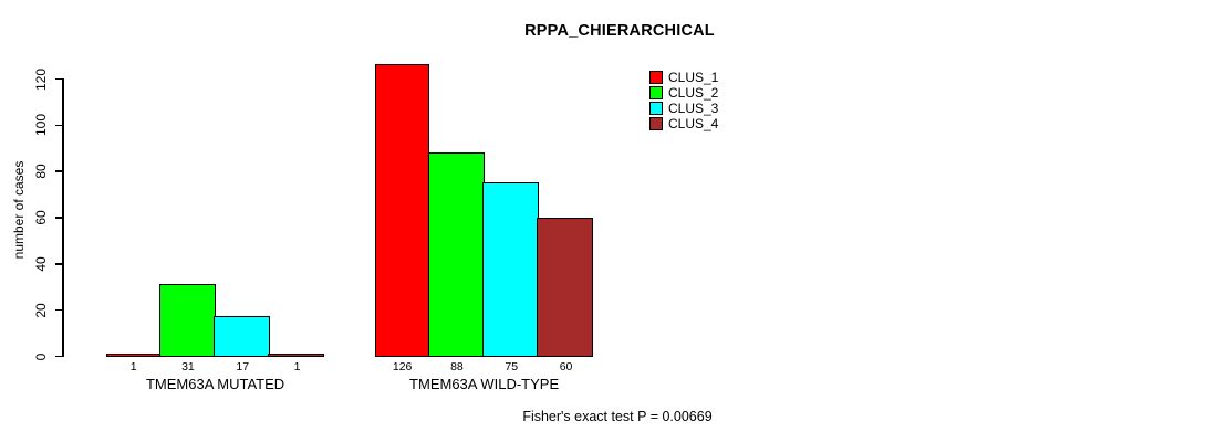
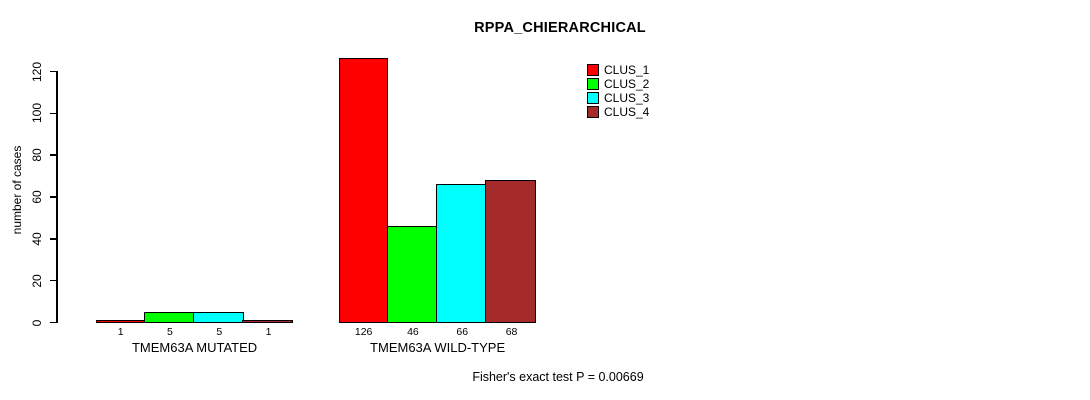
CLUS_2/TMEM63A MUTATED: 31 -> 5
CLUS_3/TMEM63A MUTATED: 17 -> 5
CLUS_2/TMEM63A WILD-TYPE: 88 -> 46
CLUS_3/TMEM63A WILD-TYPE: 75 -> 66
CLUS_4/TMEM63A WILD-TYPE: 60 -> 68
